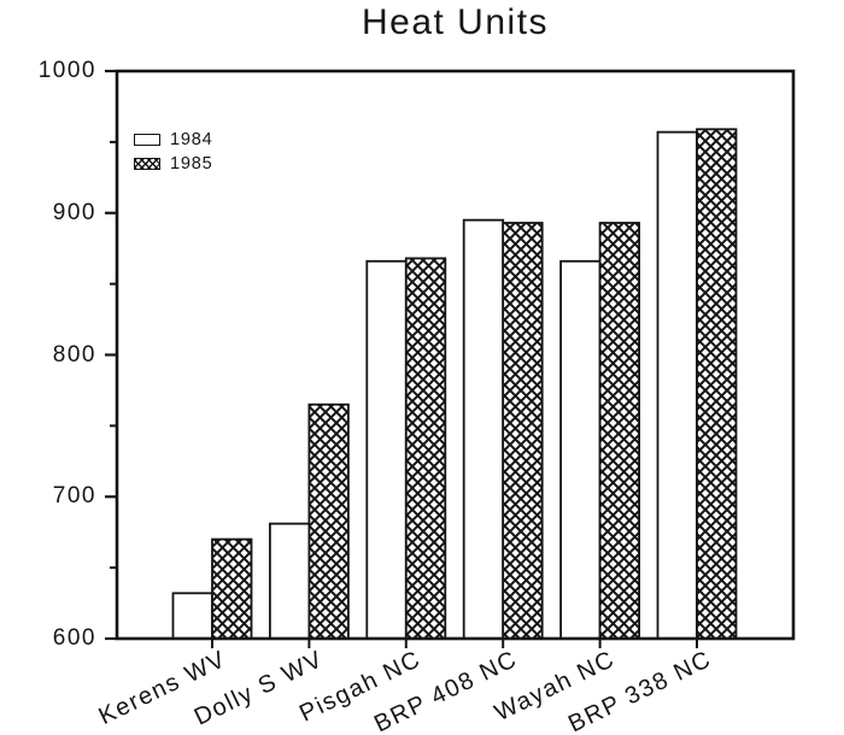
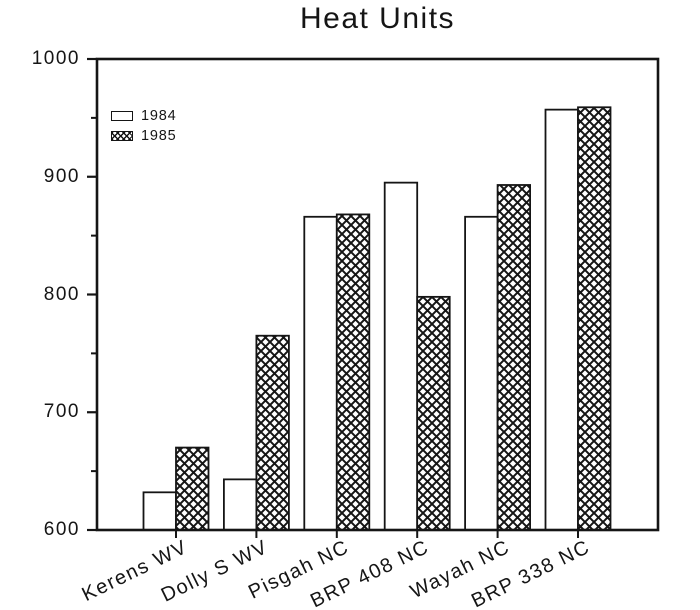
1984/Dolly S WV: 681 -> 643
1985/BRP 408 NC: 893 -> 798
